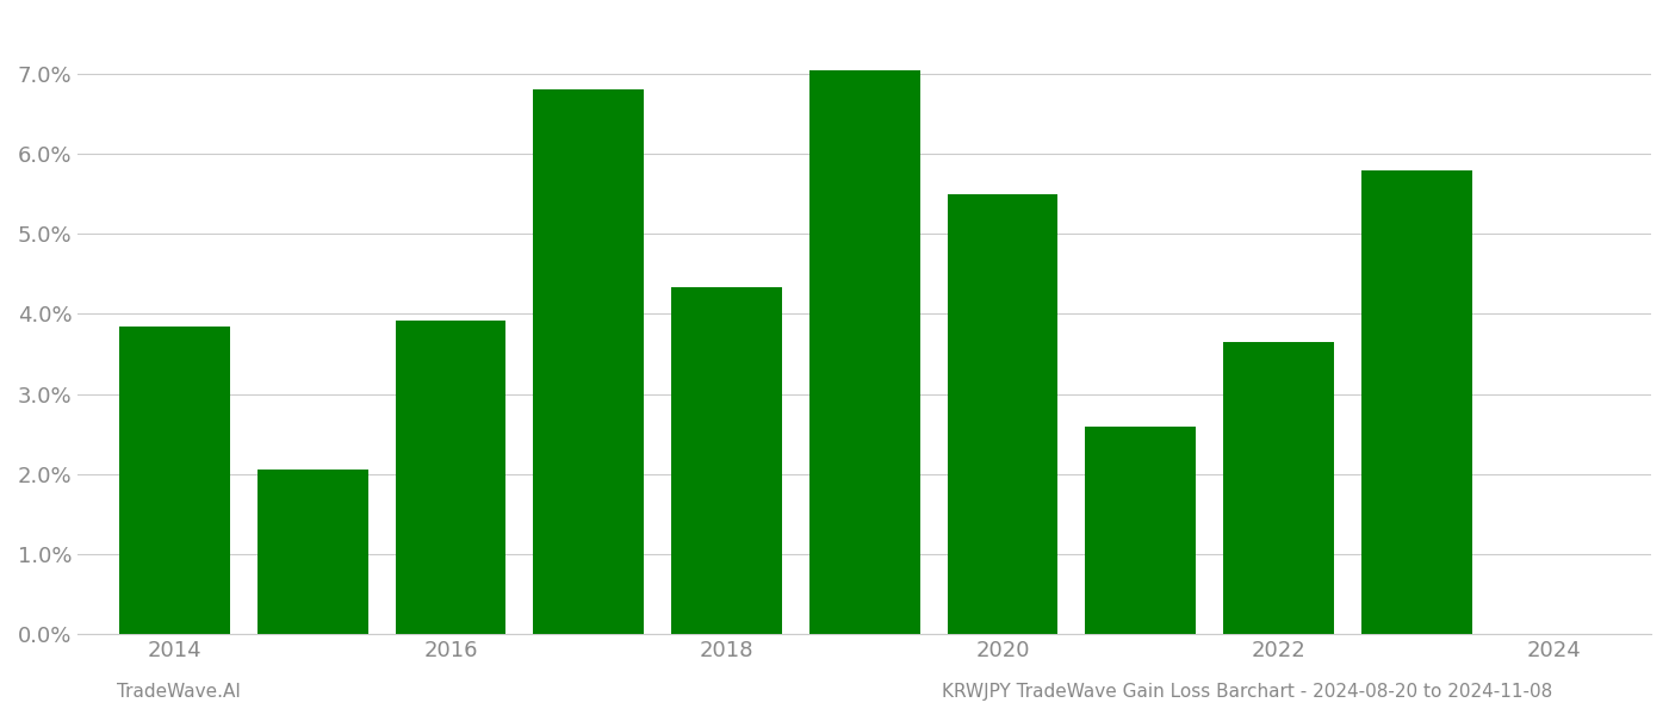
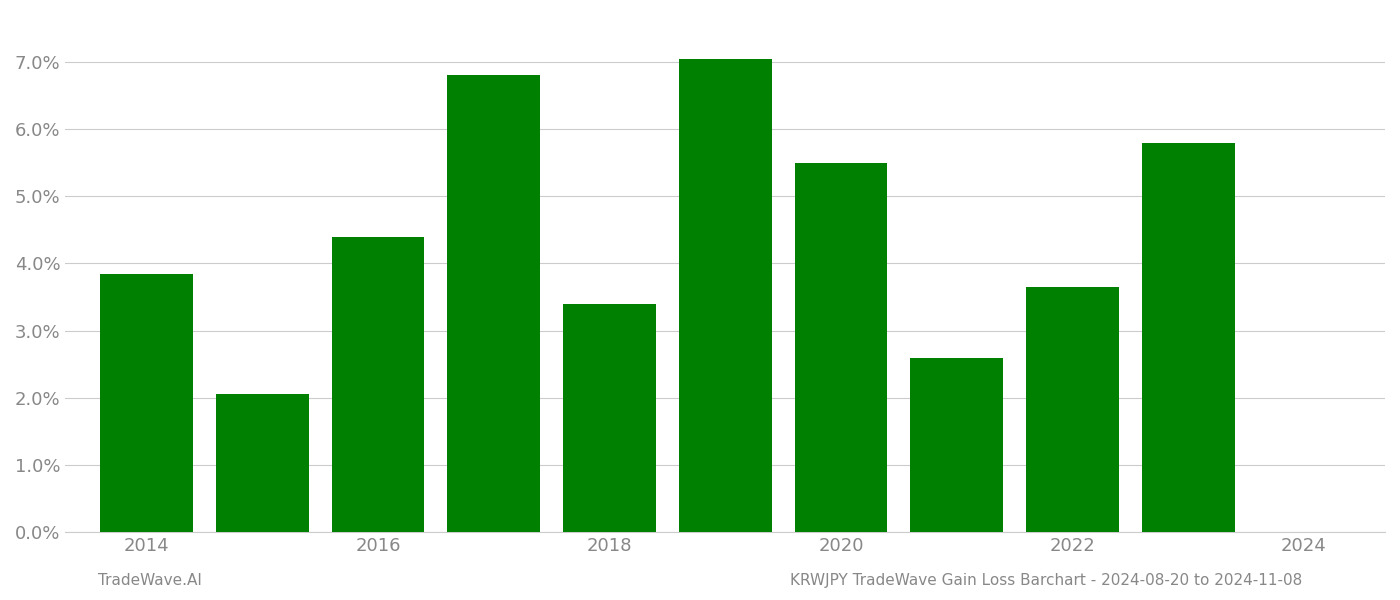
2016: 3.92% -> 4.40%
2018: 4.34% -> 3.40%
